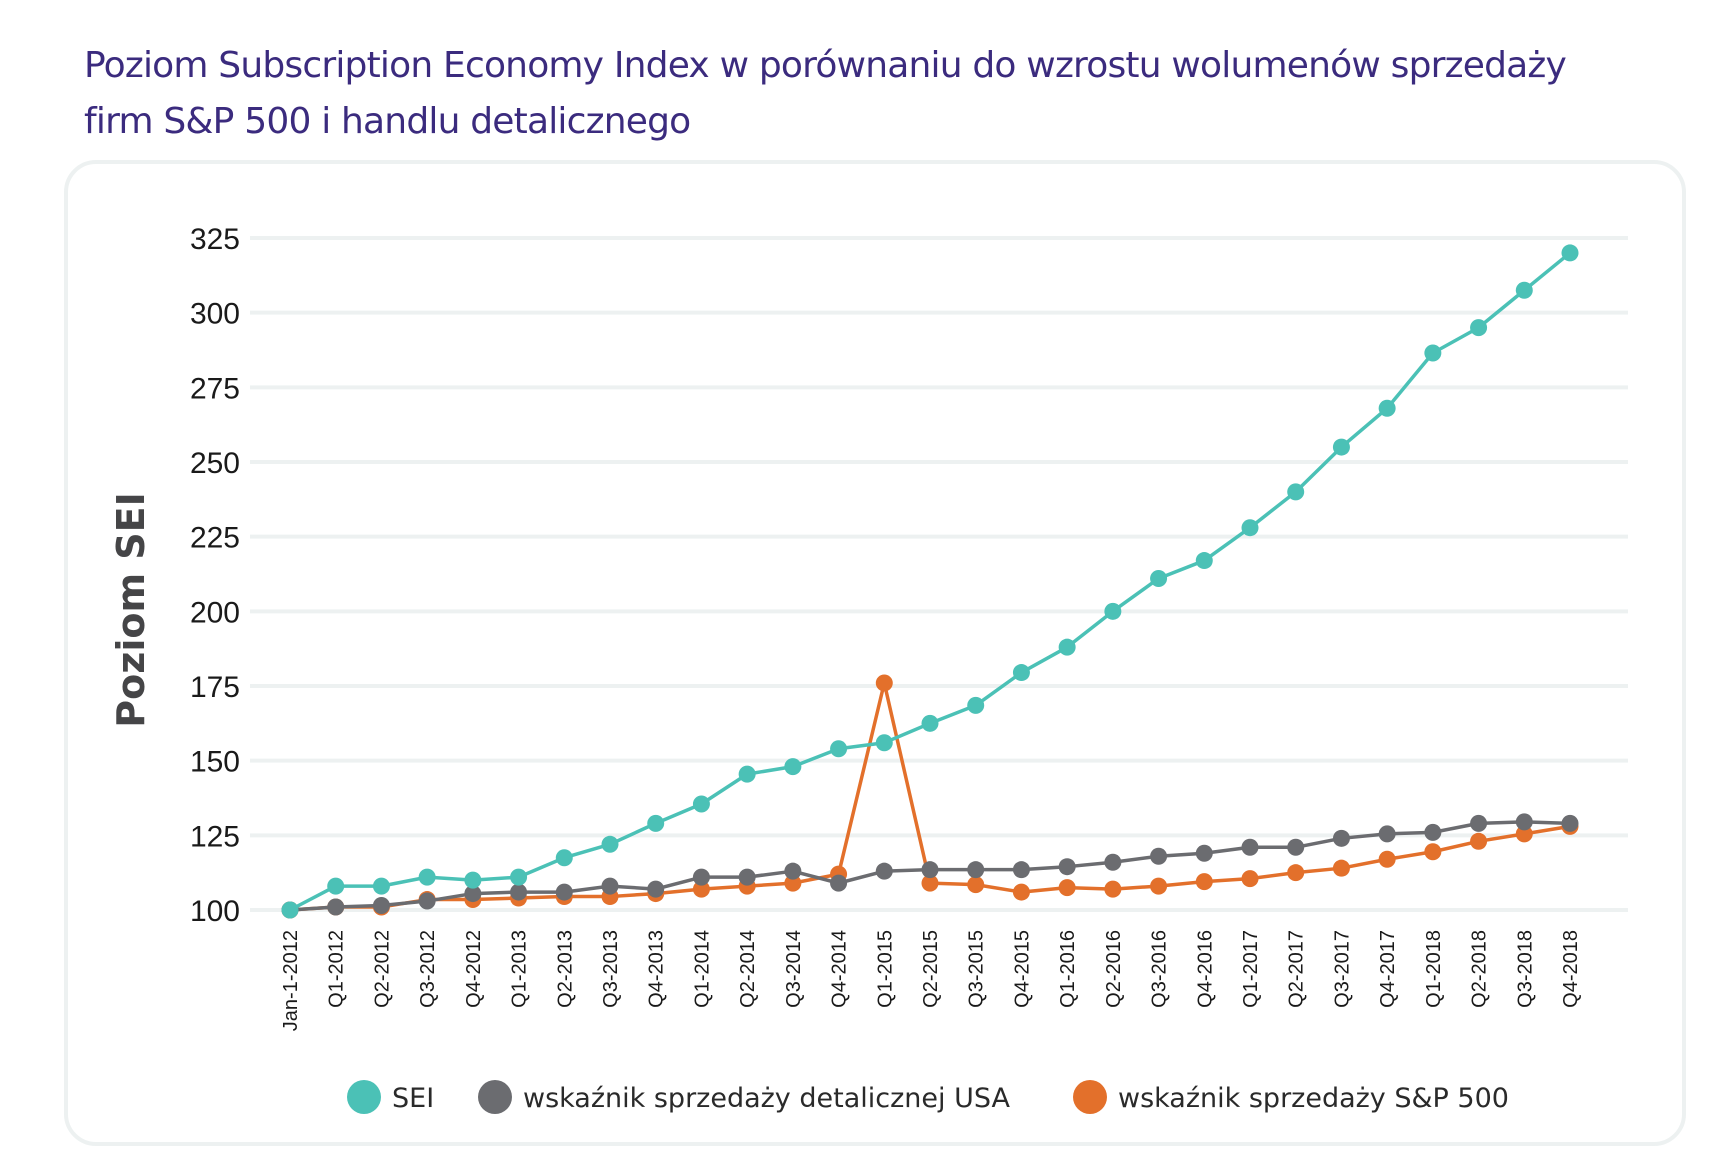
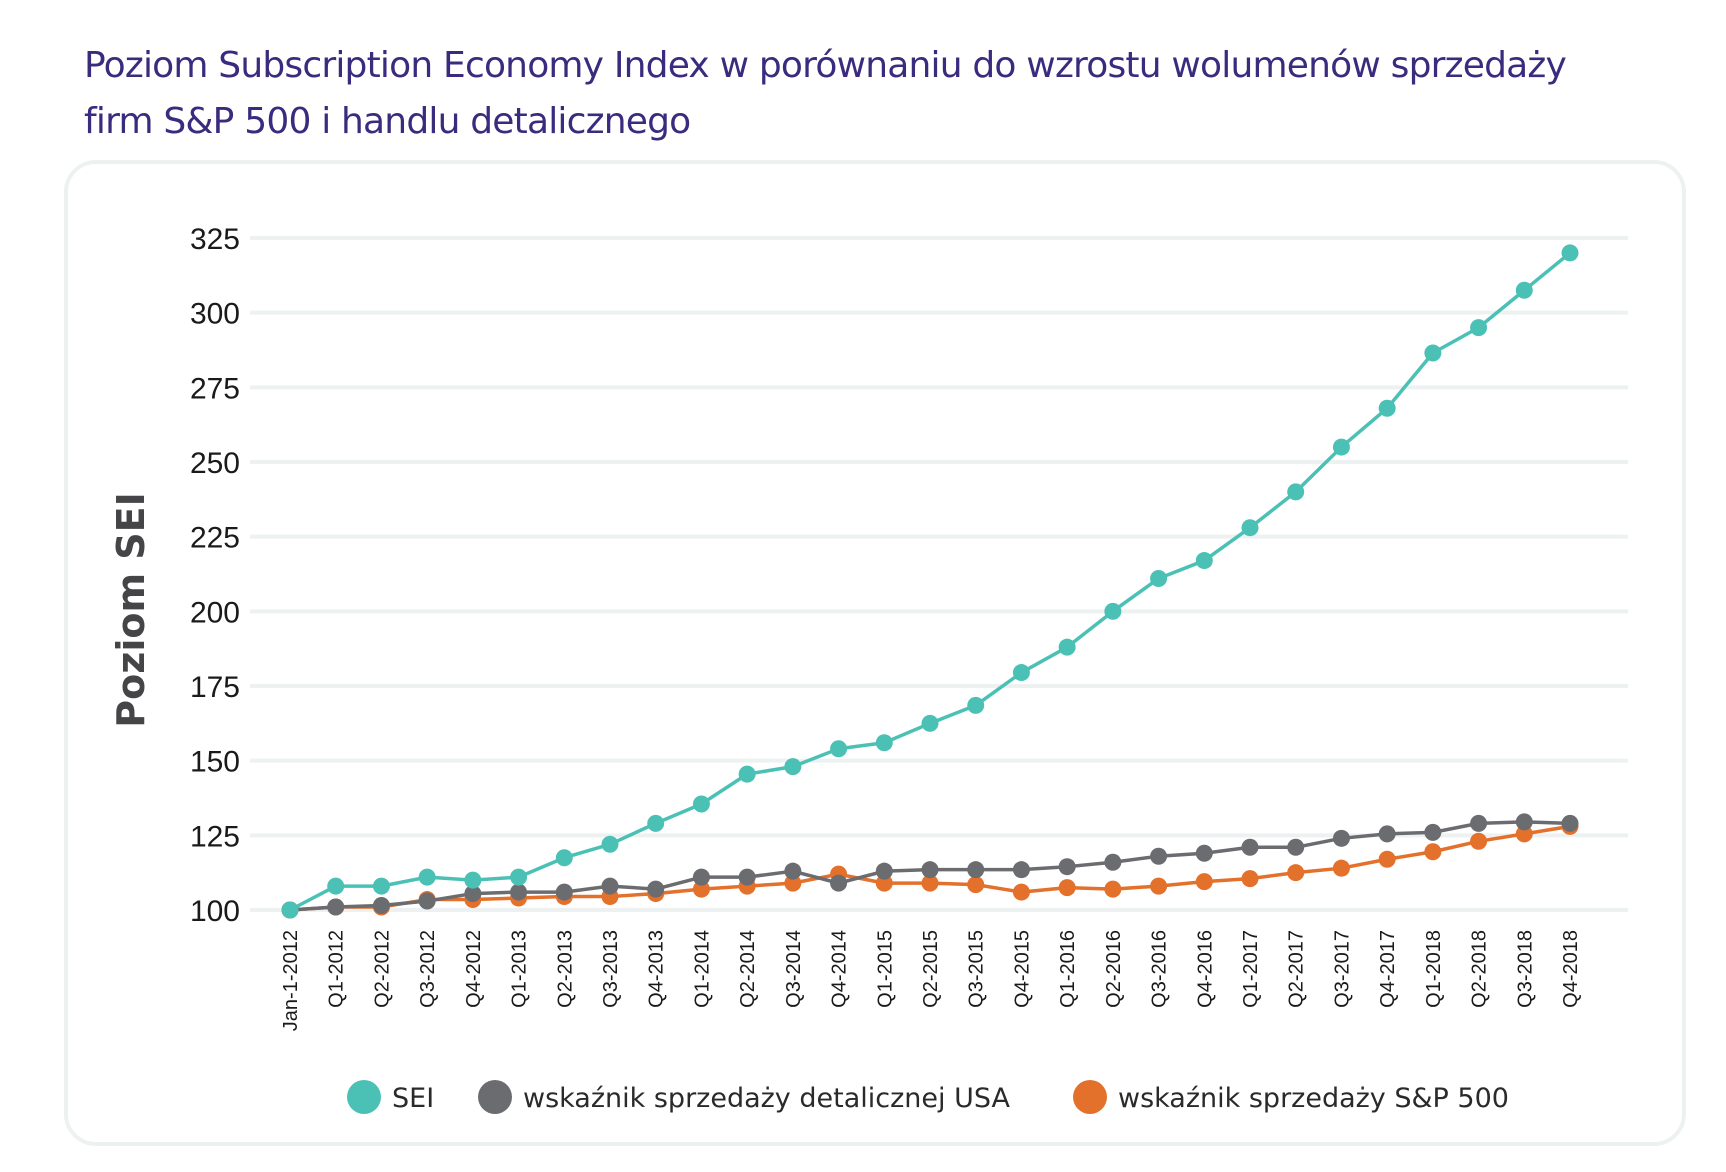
wskaźnik sprzedaży S&P 500/Q1-2015: 176 -> 109
